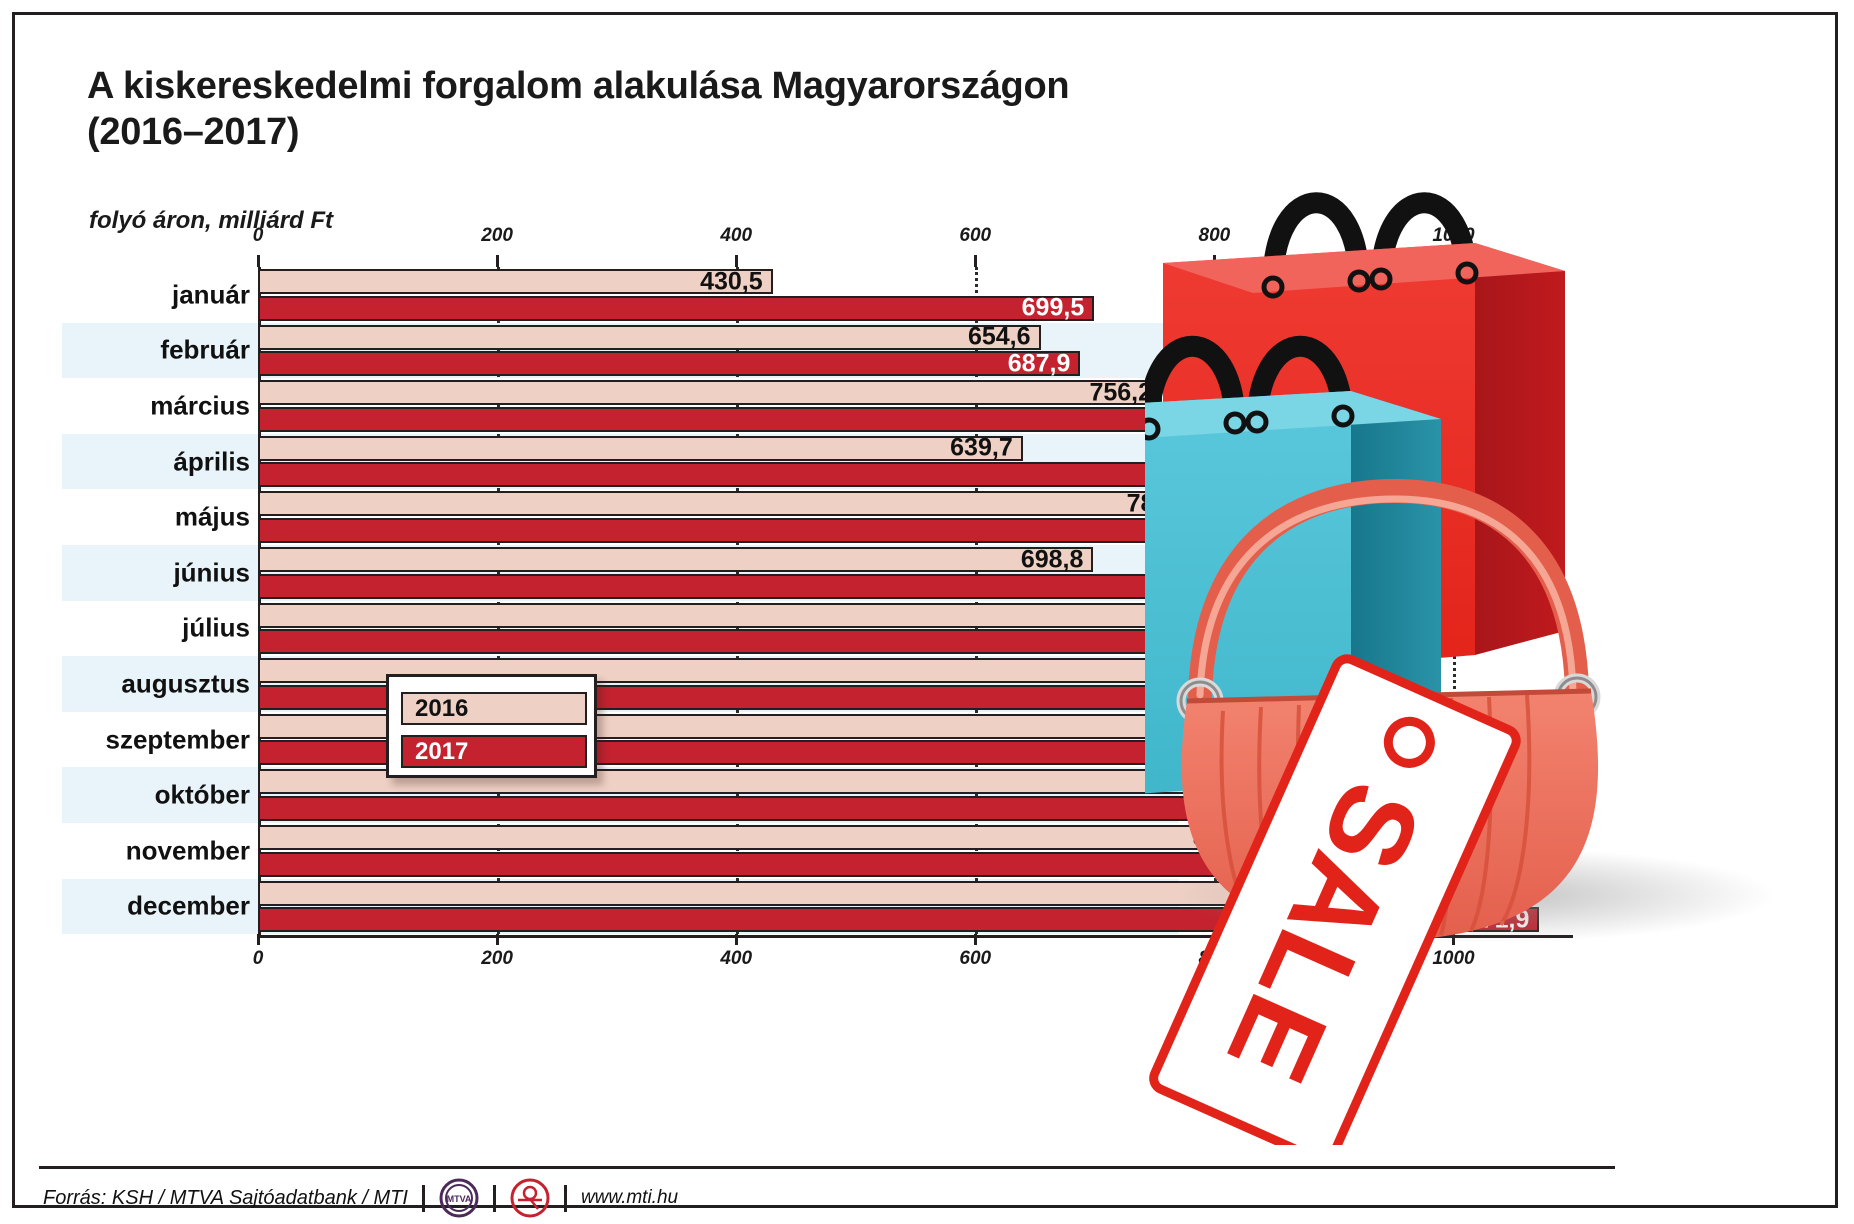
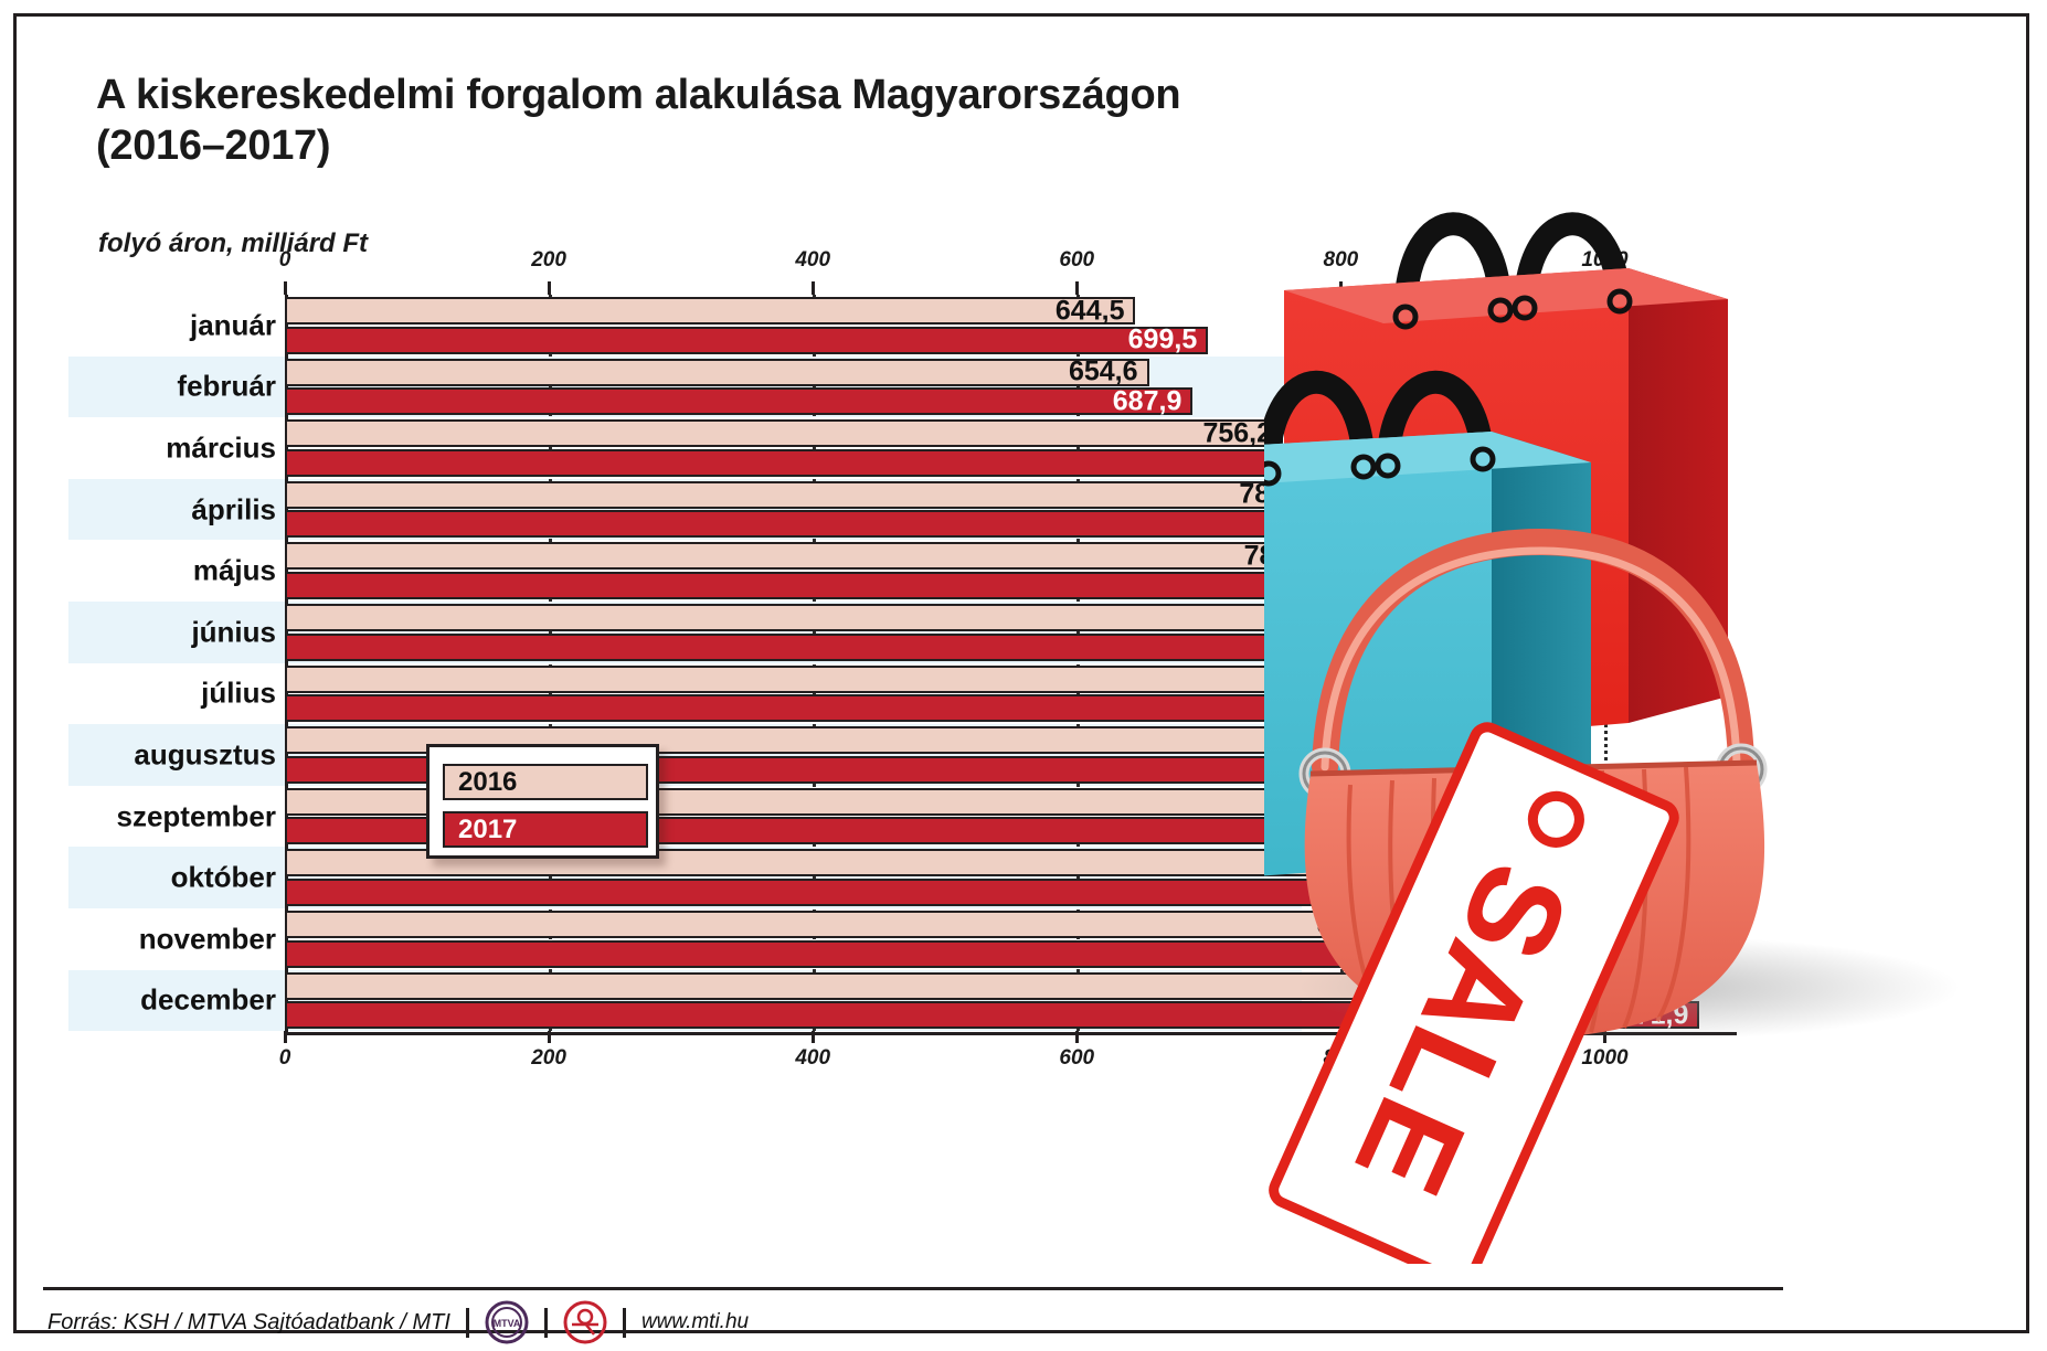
2016/január: 430,5 -> 644,5
2016/április: 639,7 -> 783,7
2016/június: 698,8 -> 813,7
